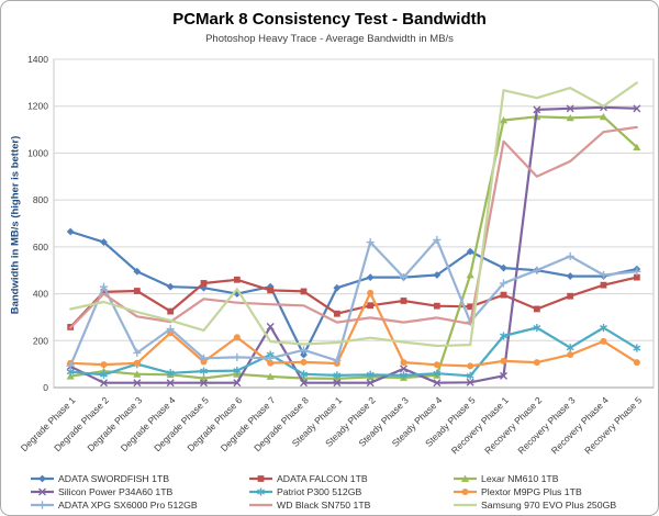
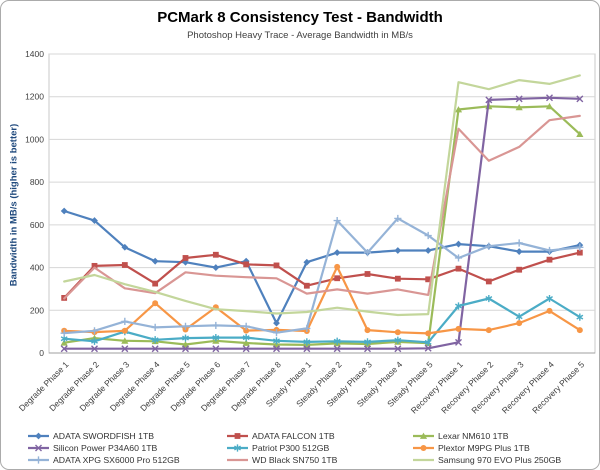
Silicon Power P34A60 1TB/Degrade Phase 1: 90 -> 20
ADATA XPG SX6000 Pro 512GB/Degrade Phase 2: 430 -> 100
ADATA XPG SX6000 Pro 512GB/Degrade Phase 4: 250 -> 120
Samsung 970 EVO Plus 250GB/Degrade Phase 6: 420 -> 200
Silicon Power P34A60 1TB/Degrade Phase 7: 260 -> 20
Patriot P300 512GB/Degrade Phase 7: 140 -> 70
ADATA XPG SX6000 Pro 512GB/Degrade Phase 8: 160 -> 100
Silicon Power P34A60 1TB/Steady Phase 3: 80 -> 20
ADATA SWORDFISH 1TB/Steady Phase 5: 580 -> 480
Lexar NM610 1TB/Steady Phase 5: 480 -> 50
ADATA XPG SX6000 Pro 512GB/Steady Phase 5: 280 -> 550
ADATA XPG SX6000 Pro 512GB/Recovery Phase 3: 560 -> 520
Samsung 970 EVO Plus 250GB/Recovery Phase 4: 1200 -> 1260
